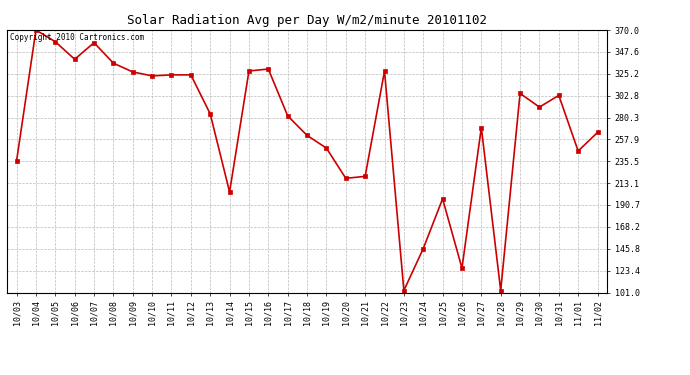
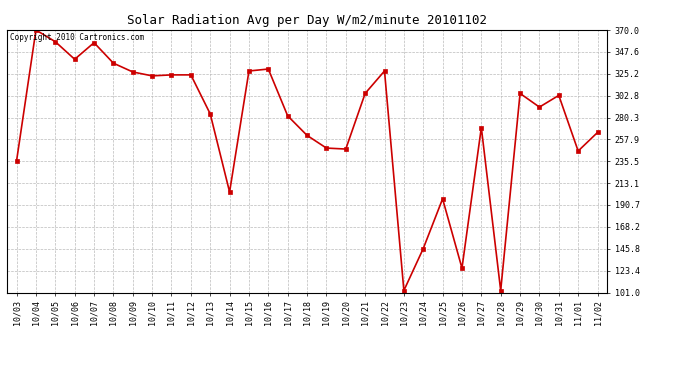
10/20: 218 -> 248
10/21: 220 -> 305
